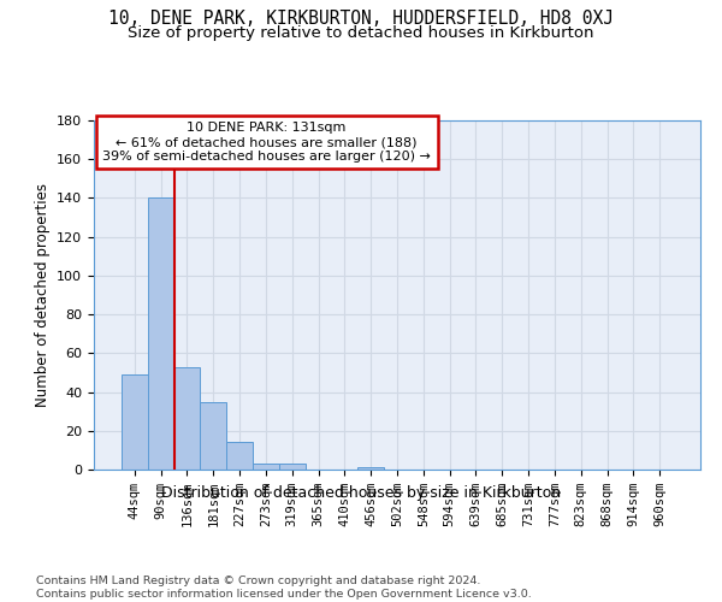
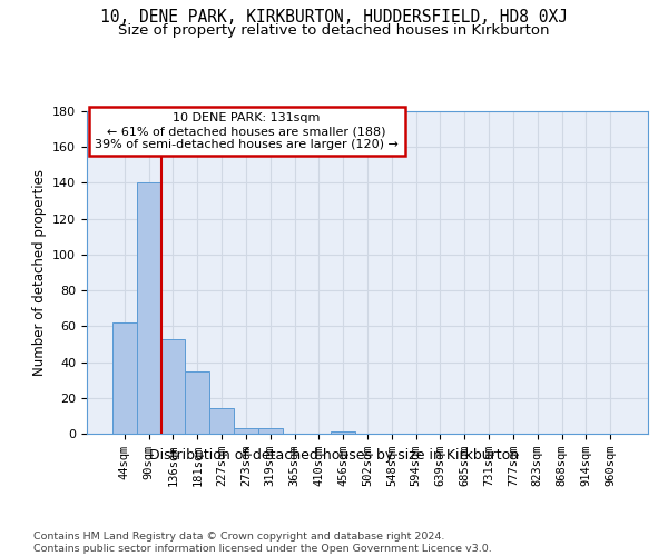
44sqm: 49 -> 62
